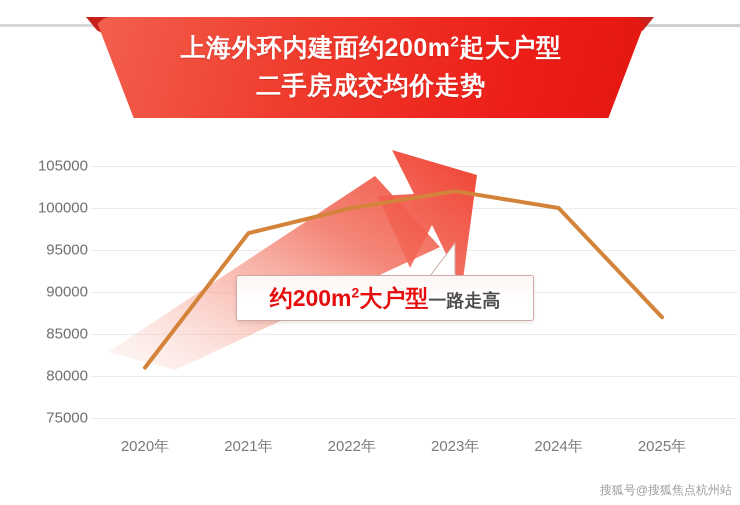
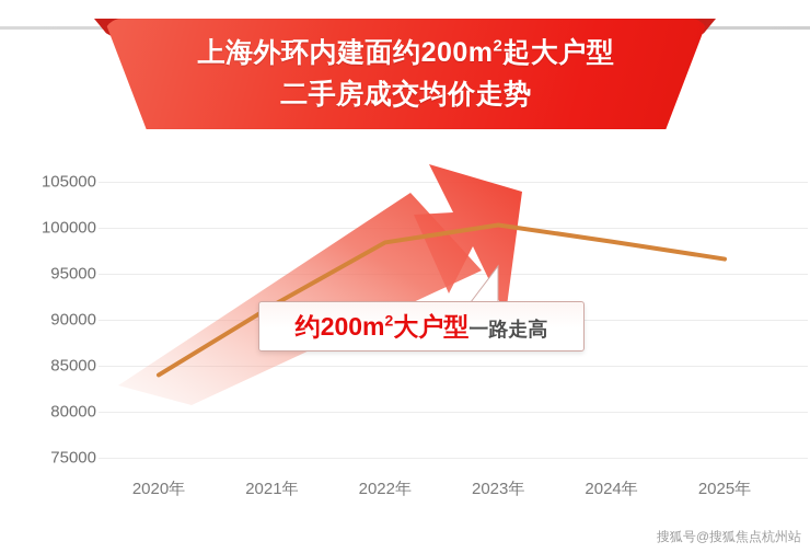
2020年: 81000 -> 84000
2021年: 97000 -> 92000
2022年: 100000 -> 98000
2023年: 102000 -> 100000
2024年: 100000 -> 98000
2025年: 87000 -> 97000
